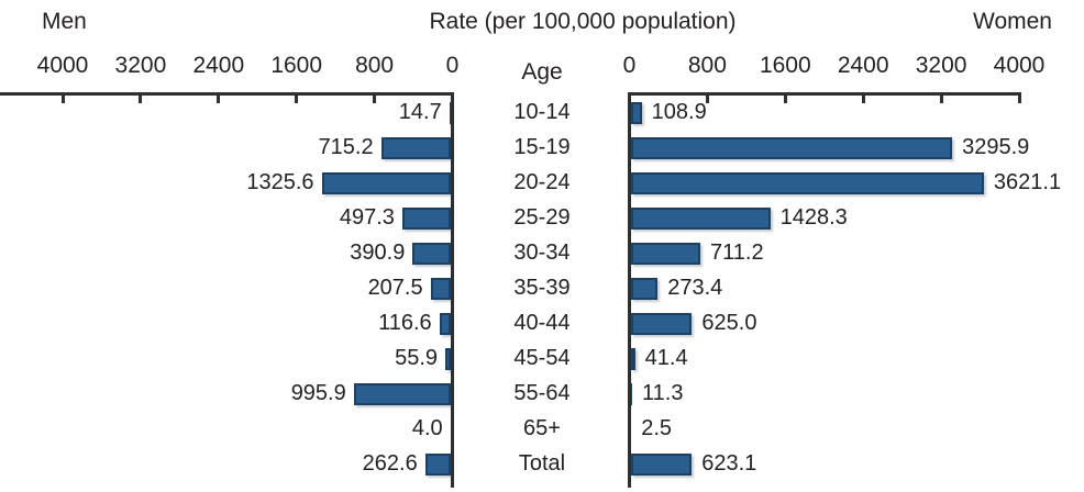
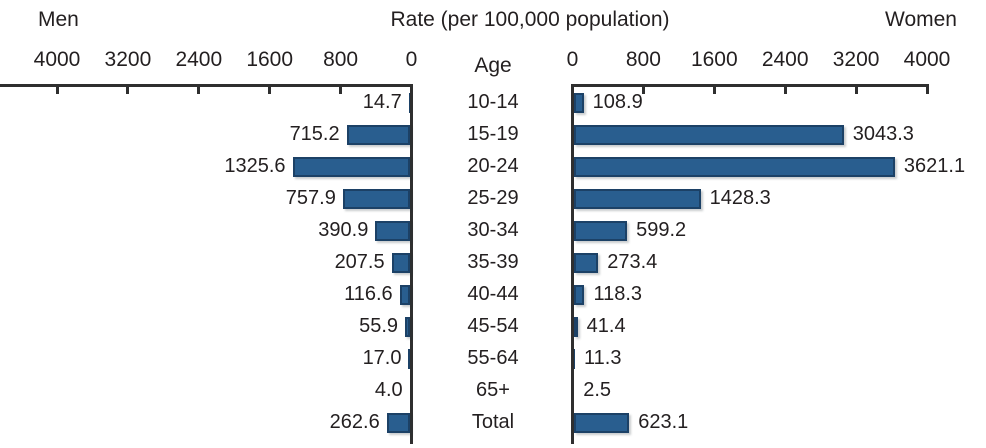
Women/15-19: 3295.9 -> 3043.3
Men/25-29: 497.3 -> 757.9
Women/30-34: 711.2 -> 599.2
Women/40-44: 625.0 -> 118.3
Men/55-64: 995.9 -> 17.0
